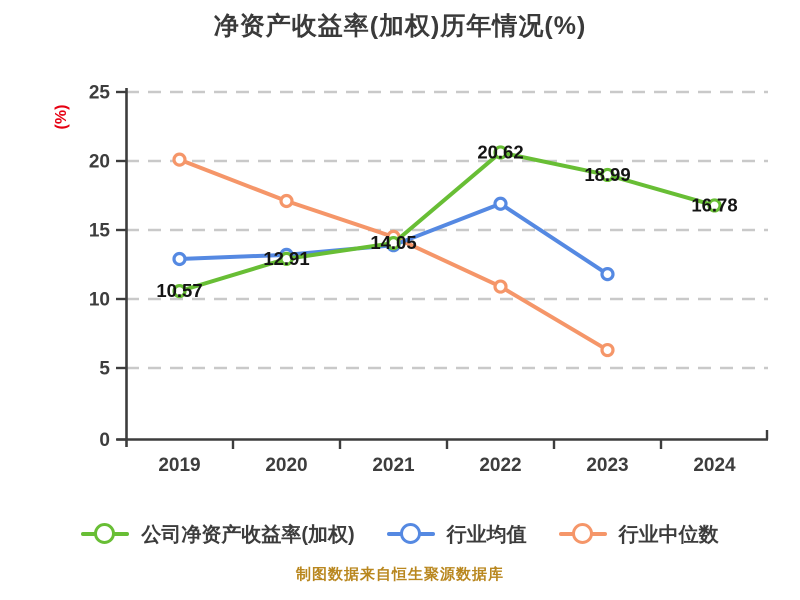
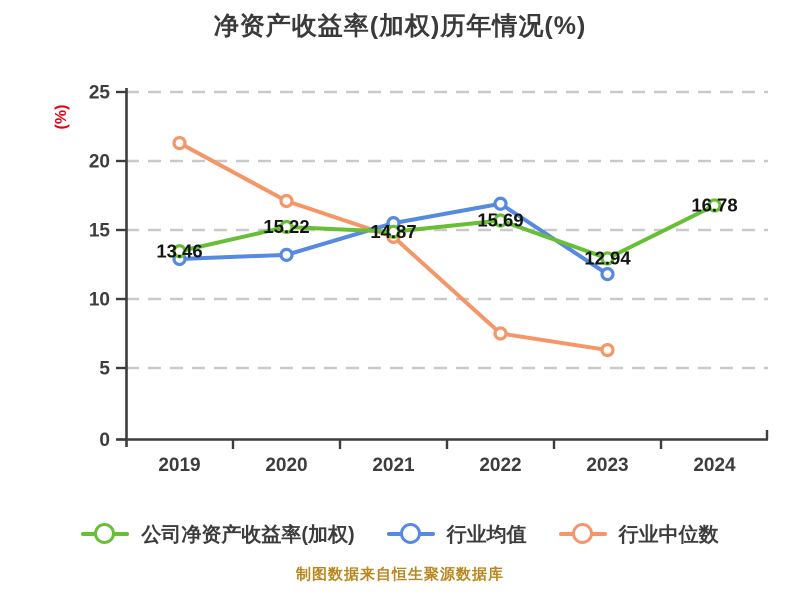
公司净资产收益率(加权)/2019: 10.57 -> 13.46
行业中位数/2019: 20.1 -> 21.3
公司净资产收益率(加权)/2020: 12.91 -> 15.22
公司净资产收益率(加权)/2021: 14.05 -> 14.87
行业均值/2021: 13.9 -> 15.5
公司净资产收益率(加权)/2022: 20.62 -> 15.69
行业中位数/2022: 10.9 -> 7.5
公司净资产收益率(加权)/2023: 18.99 -> 12.94
